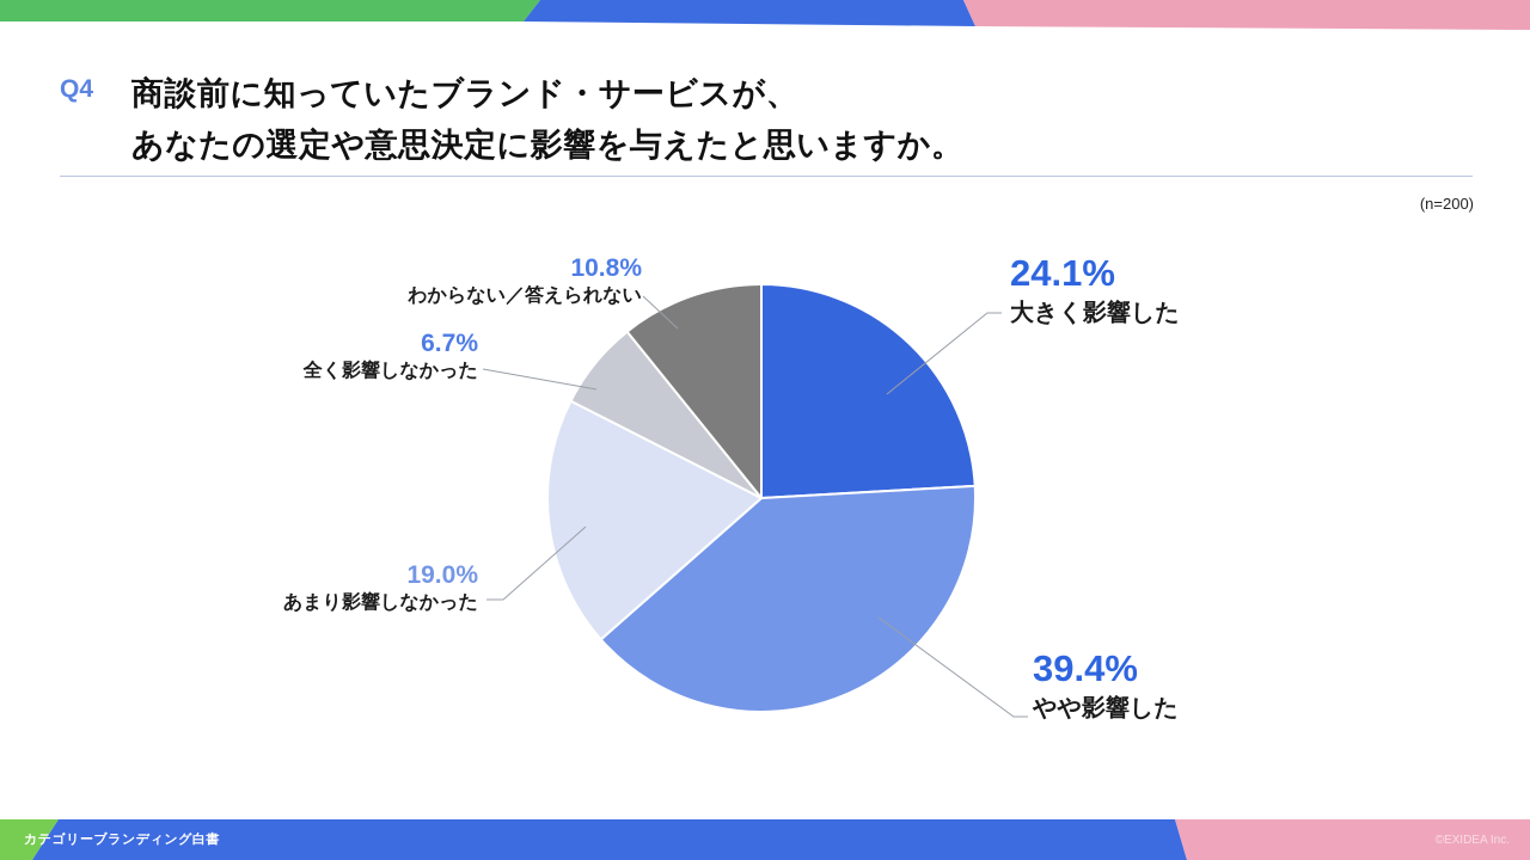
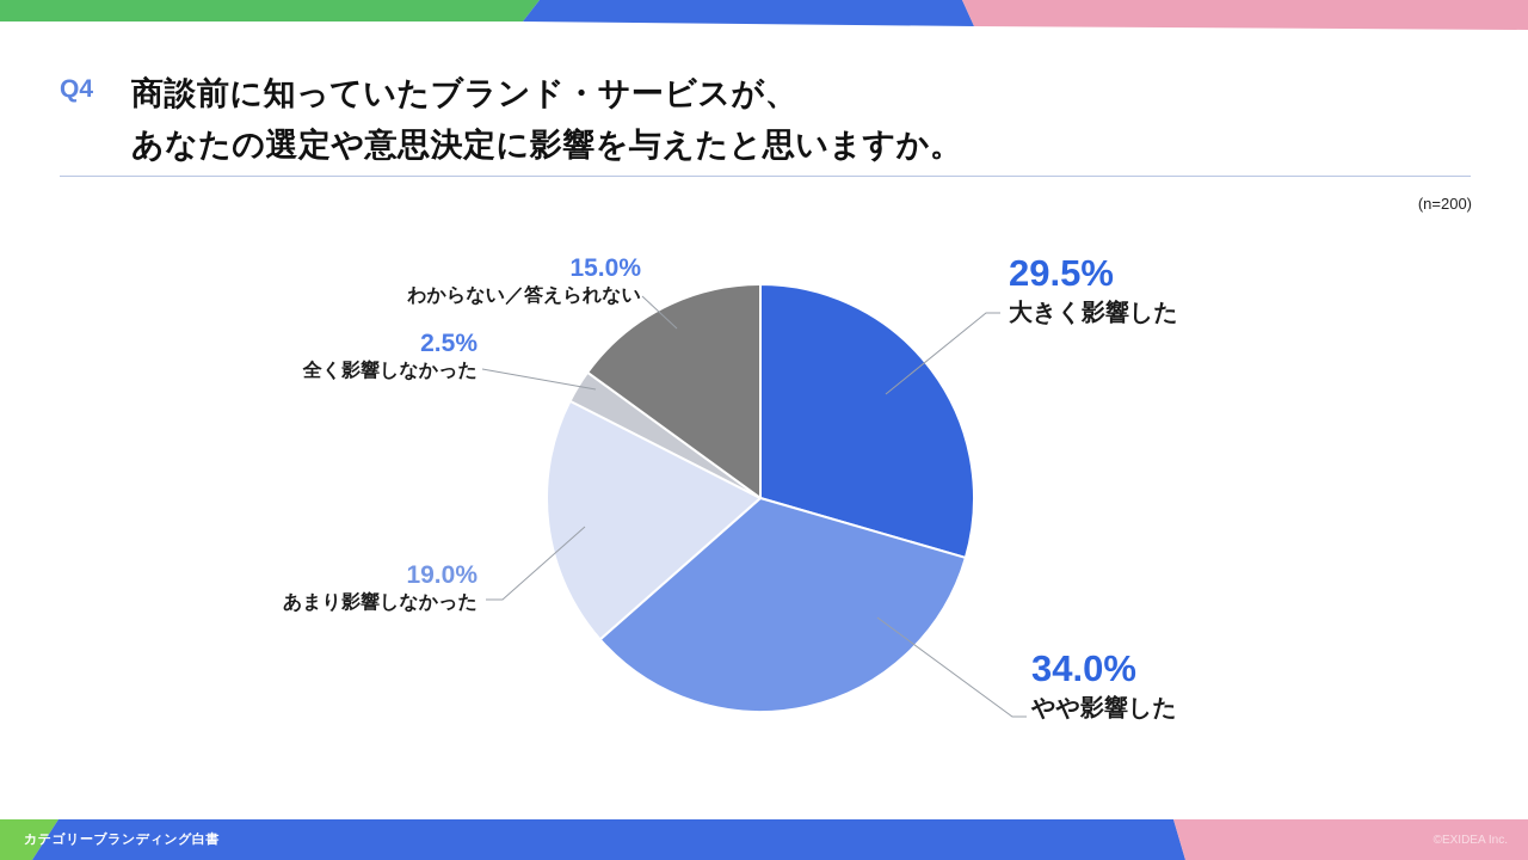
大きく影響した: 24.1% -> 29.5%
やや影響した: 39.4% -> 34.0%
全く影響しなかった: 6.7% -> 2.5%
わからない／答えられない: 10.8% -> 15.0%
